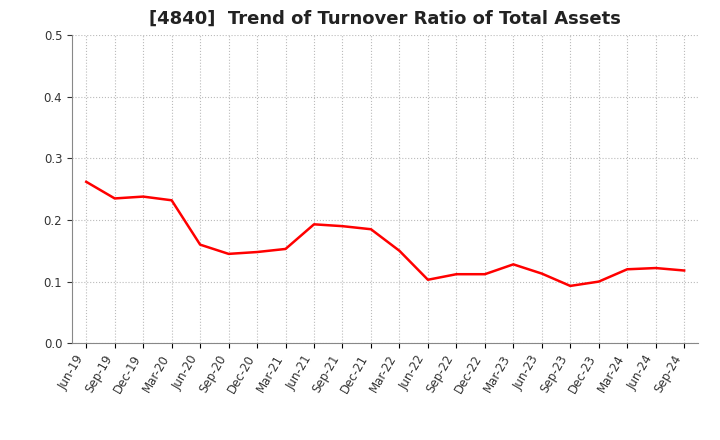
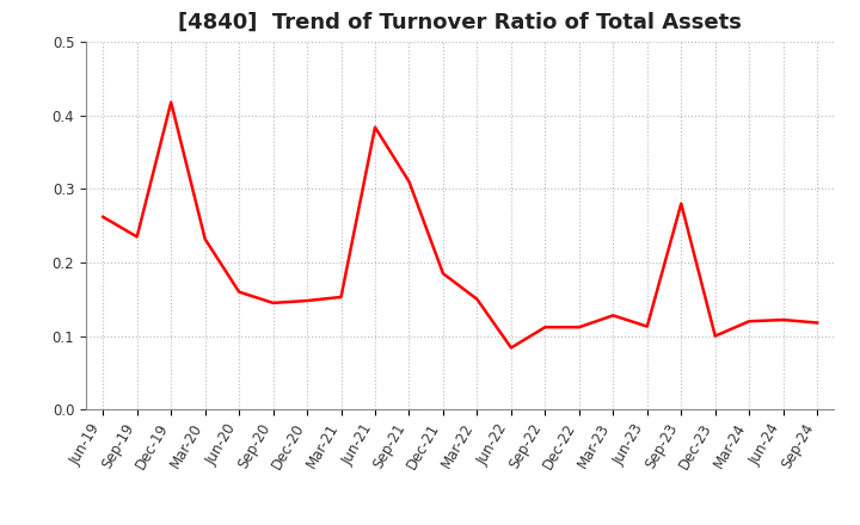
Dec-19: 0.238 -> 0.418
Jun-21: 0.193 -> 0.384
Sep-21: 0.190 -> 0.310
Jun-22: 0.103 -> 0.084
Sep-23: 0.093 -> 0.280
